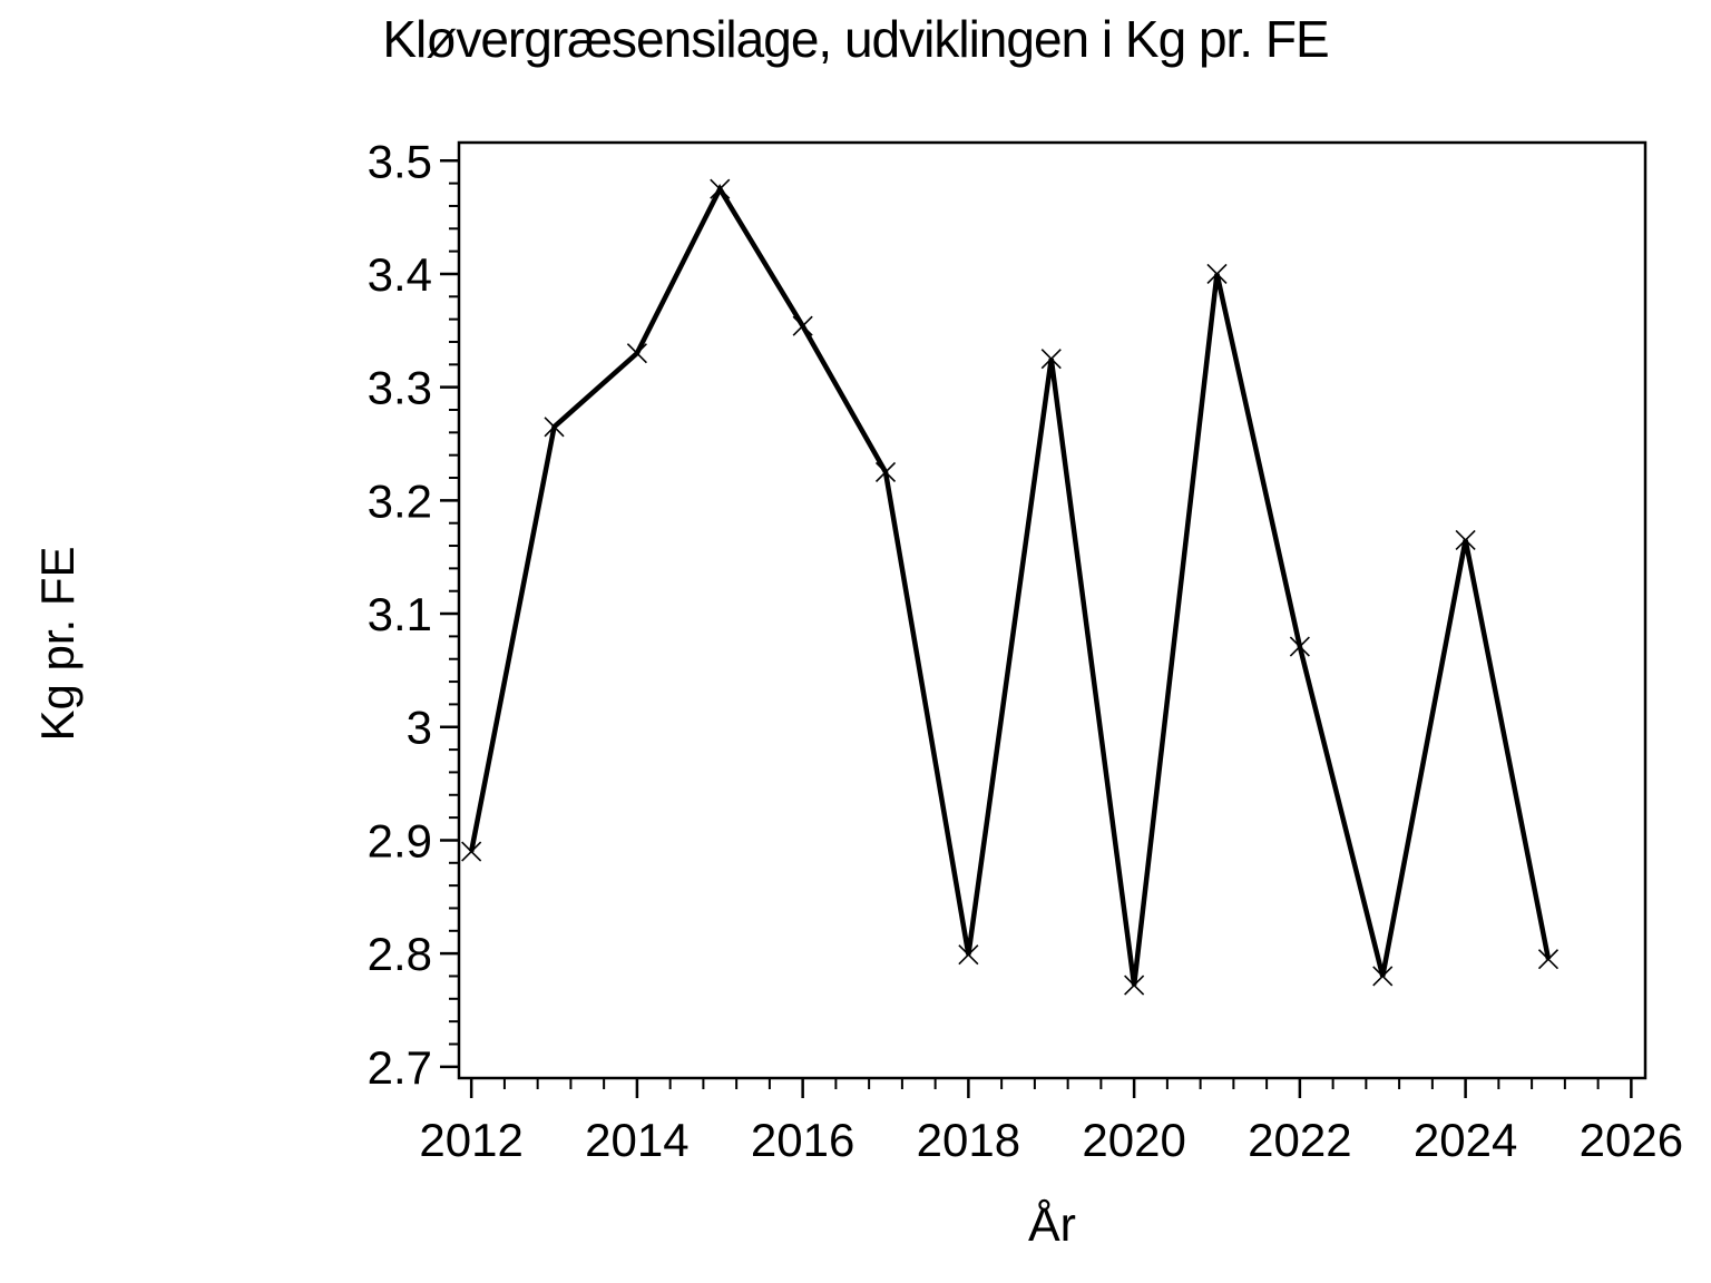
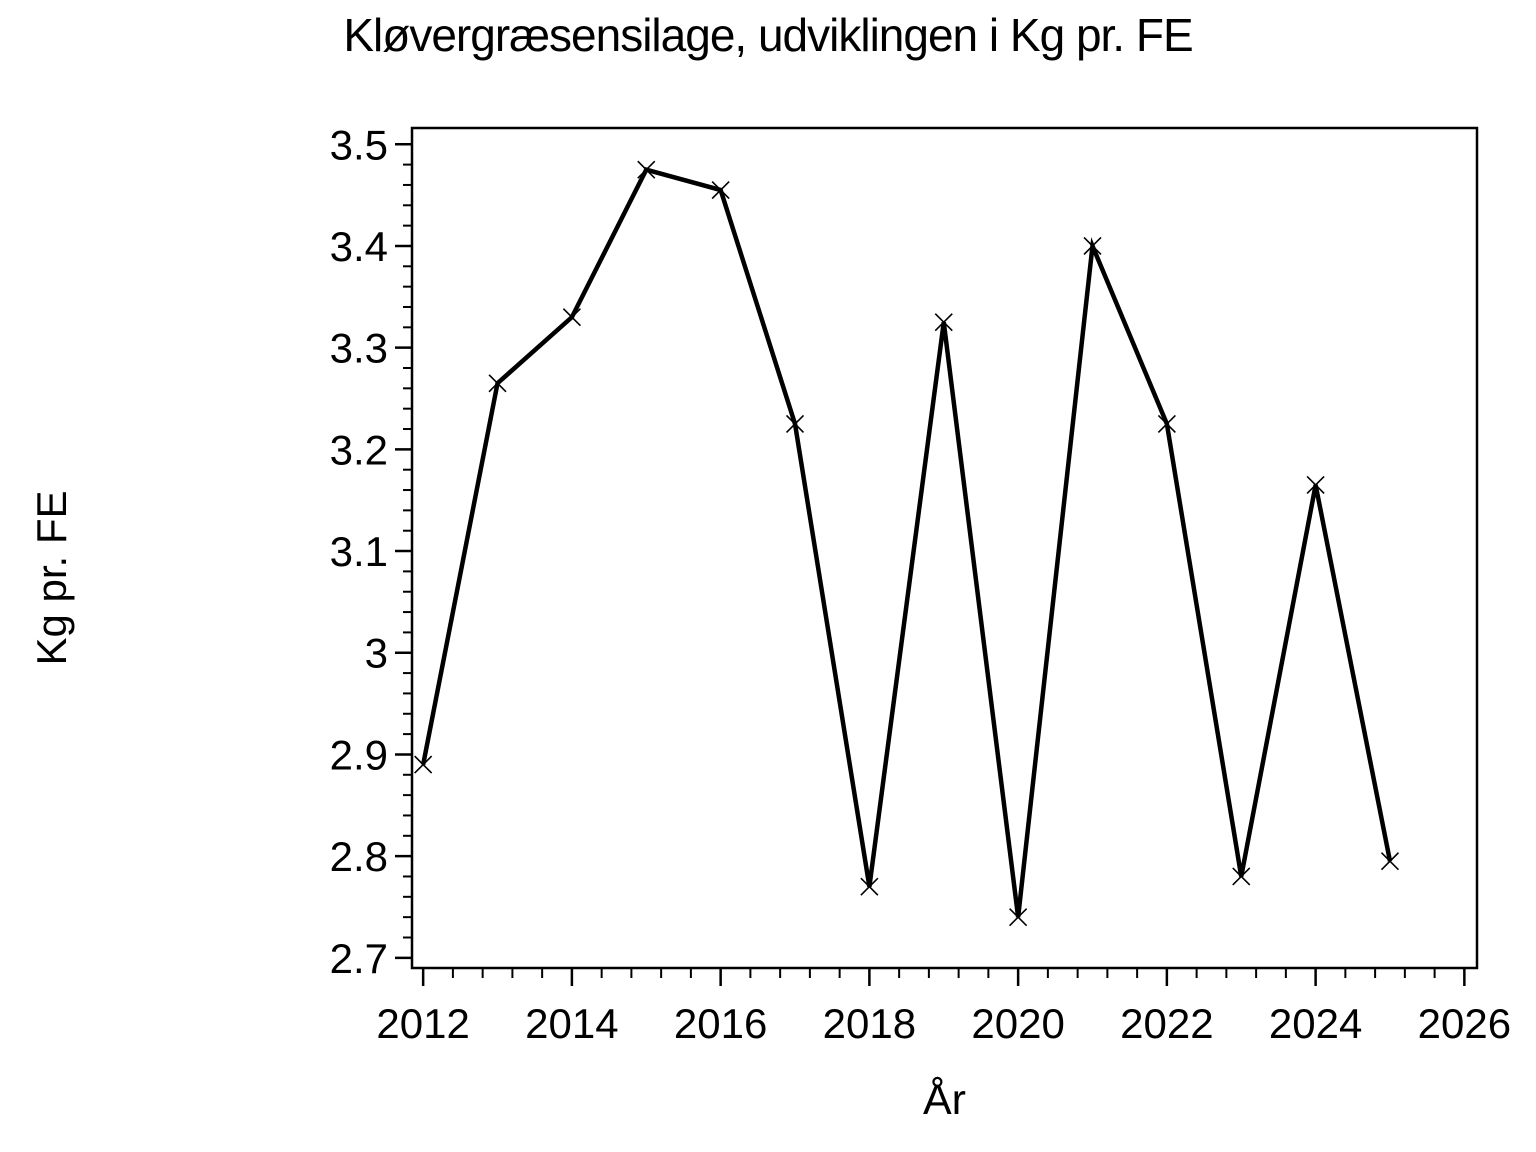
2016: 3.354 -> 3.455
2018: 2.799 -> 2.770
2020: 2.772 -> 2.740
2022: 3.071 -> 3.225
